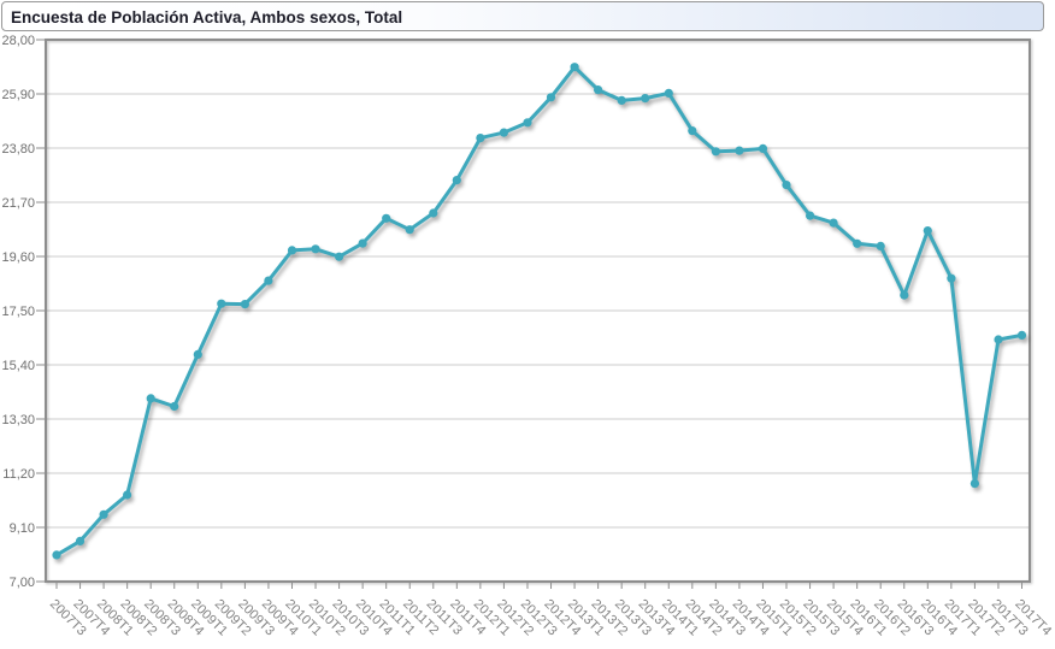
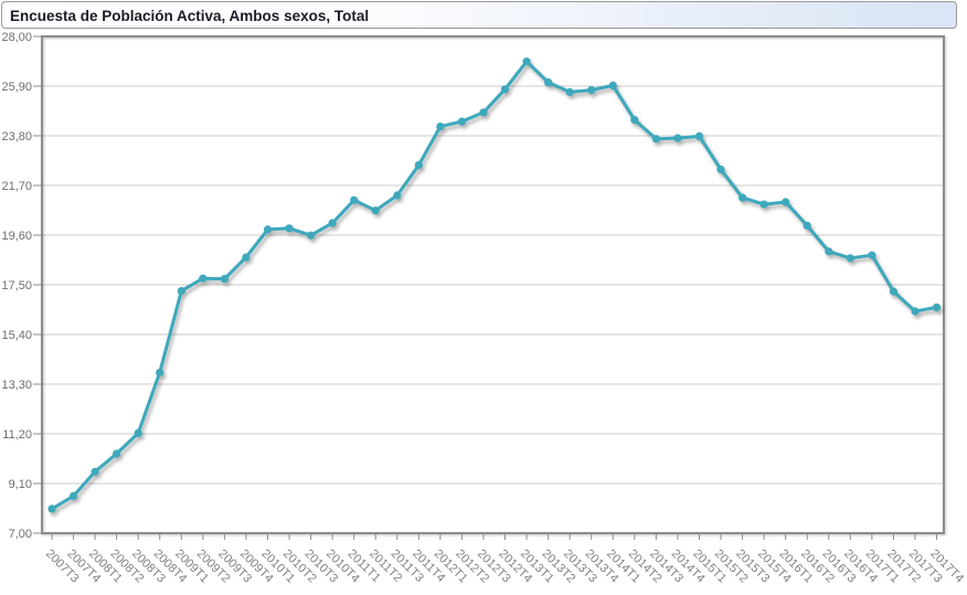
2008T3: 14,1 -> 11,2
2009T1: 15,8 -> 17,2
2016T1: 20,1 -> 21,0
2016T3: 18,1 -> 18,9
2016T4: 20,6 -> 18,6
2017T2: 10,8 -> 17,2
